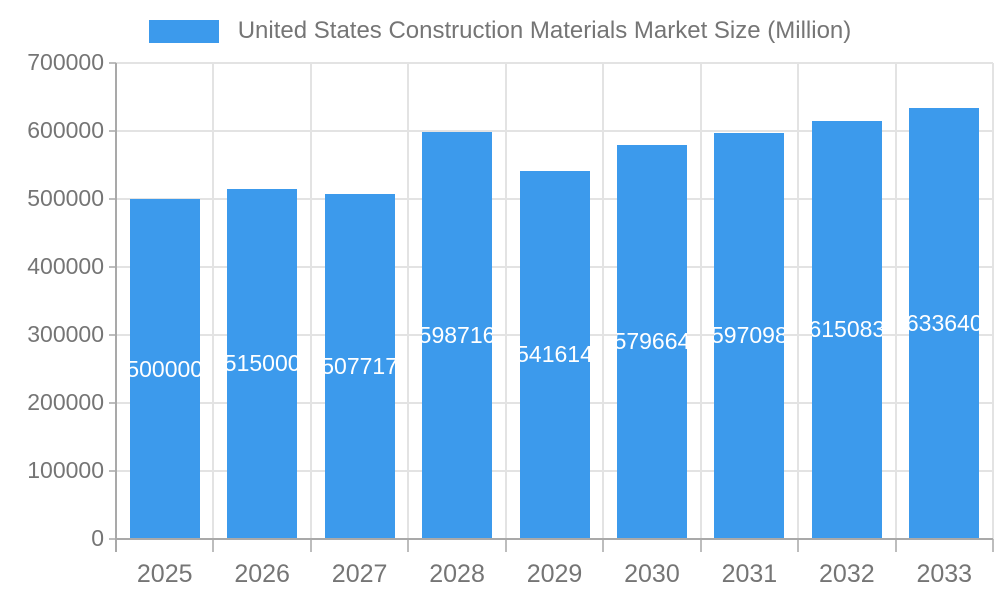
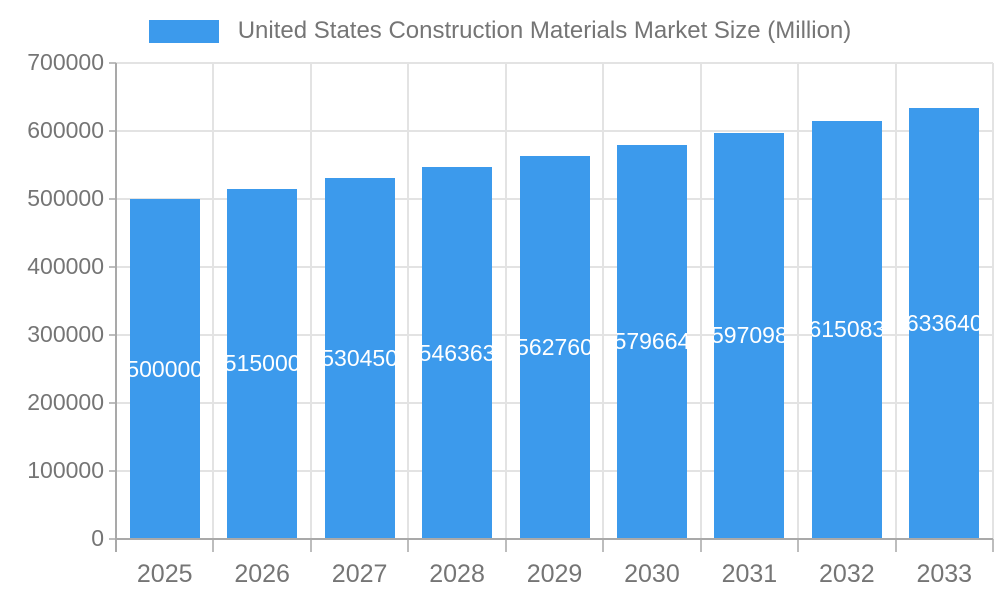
2027: 507717 -> 530450
2028: 598716 -> 546363
2029: 541614 -> 562760
